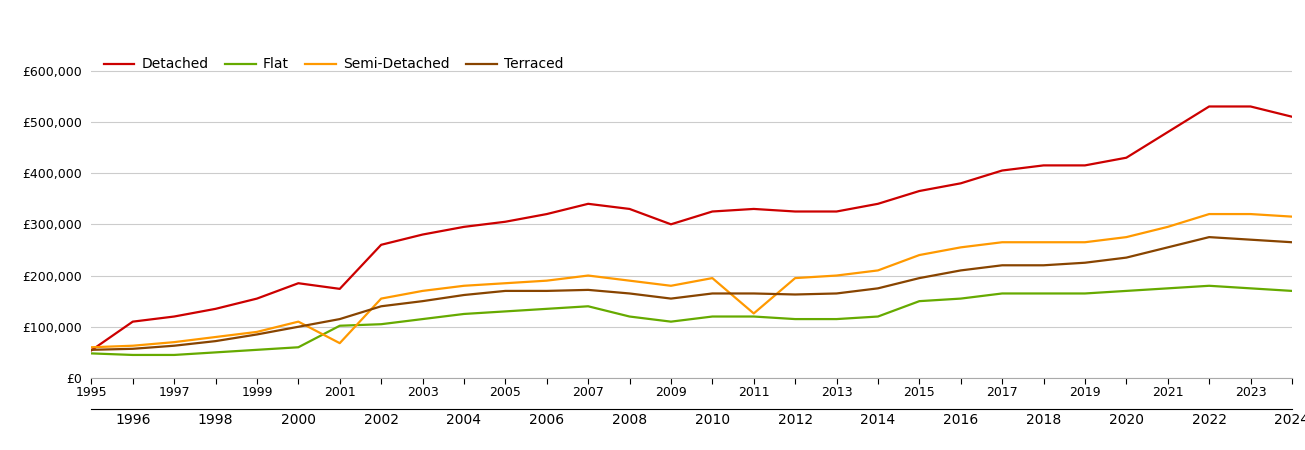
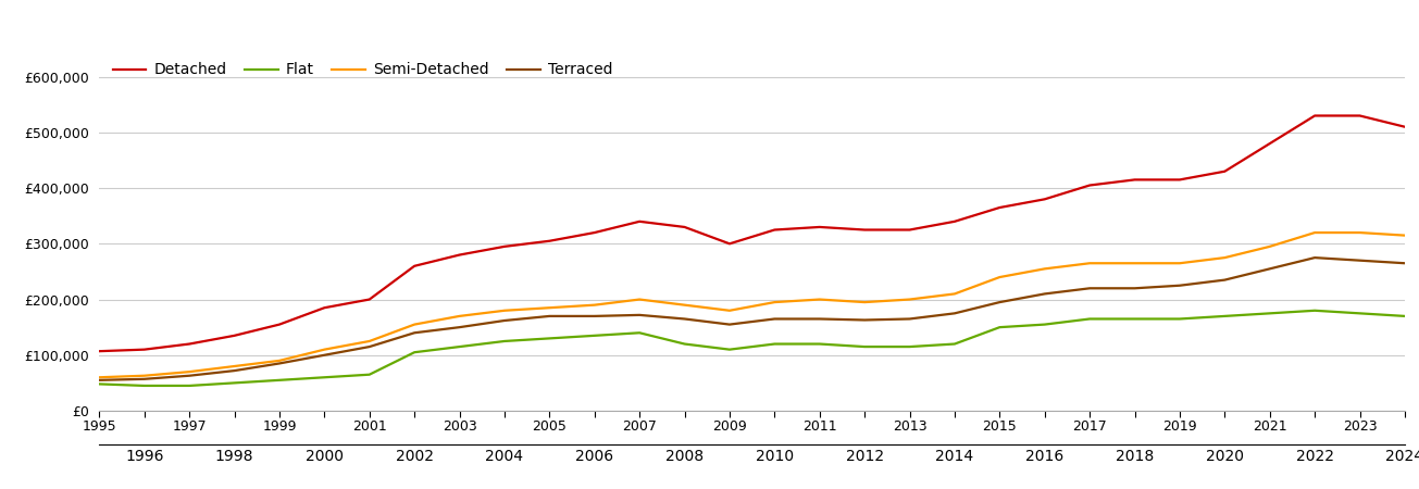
Detached/1995: £54,000 -> £107,000
Detached/2001: £174,000 -> £200,000
Flat/2001: £102,000 -> £65,000
Semi-Detached/2001: £68,000 -> £125,000
Semi-Detached/2011: £126,000 -> £200,000
